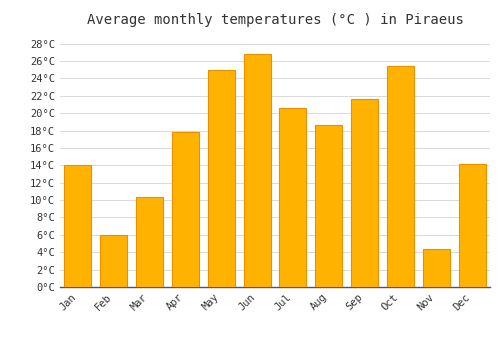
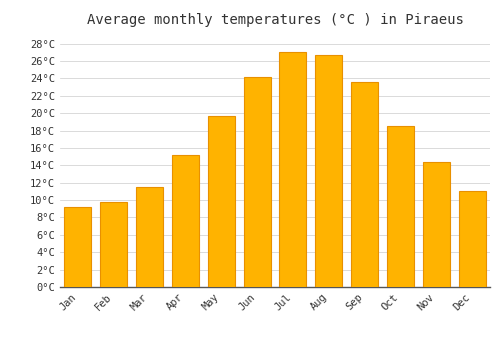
Jan: 14.0°C -> 9.2°C
Feb: 6.0°C -> 9.8°C
Mar: 10.4°C -> 11.5°C
Apr: 17.8°C -> 15.2°C
May: 25.0°C -> 19.7°C
Jun: 26.8°C -> 24.2°C
Jul: 20.6°C -> 27.0°C
Aug: 18.6°C -> 26.7°C
Sep: 21.6°C -> 23.6°C
Oct: 25.4°C -> 18.5°C
Nov: 4.4°C -> 14.4°C
Dec: 14.2°C -> 11.1°C
